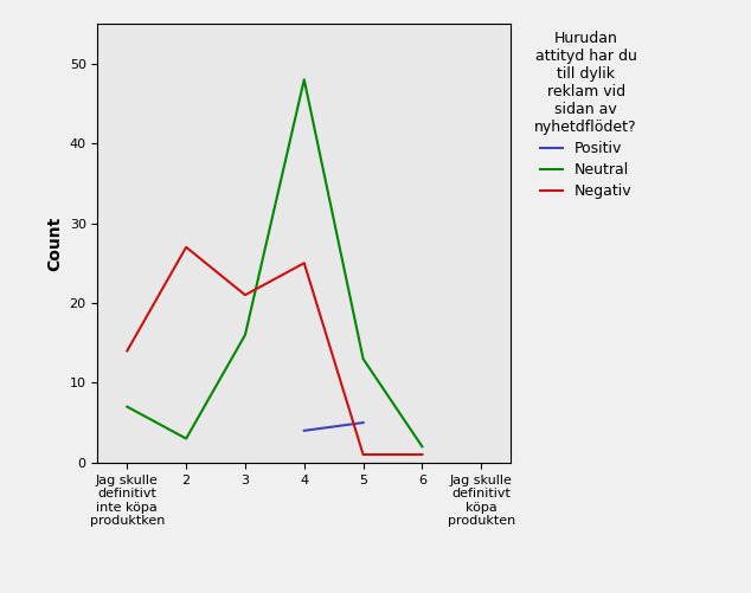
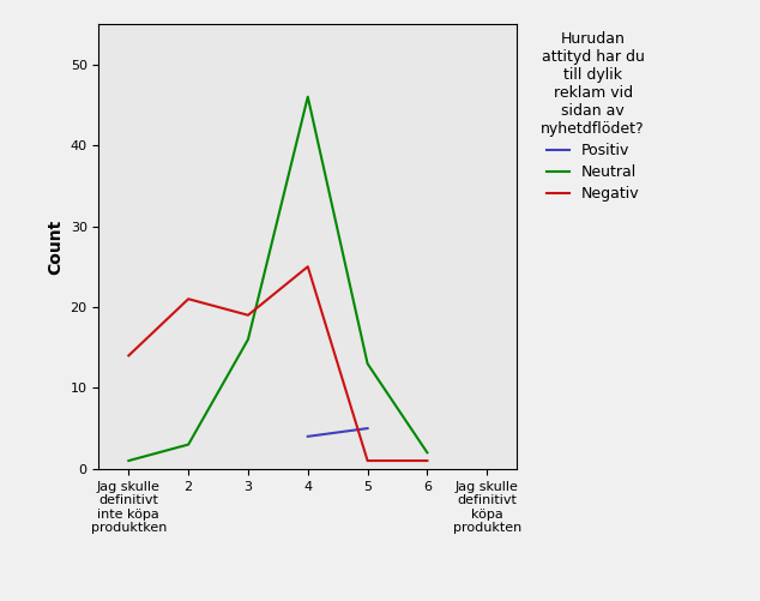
Neutral/Jag skulle definitivt inte köpa produktken: 7 -> 1
Negativ/2: 27 -> 21
Negativ/3: 21 -> 19
Neutral/4: 48 -> 46
